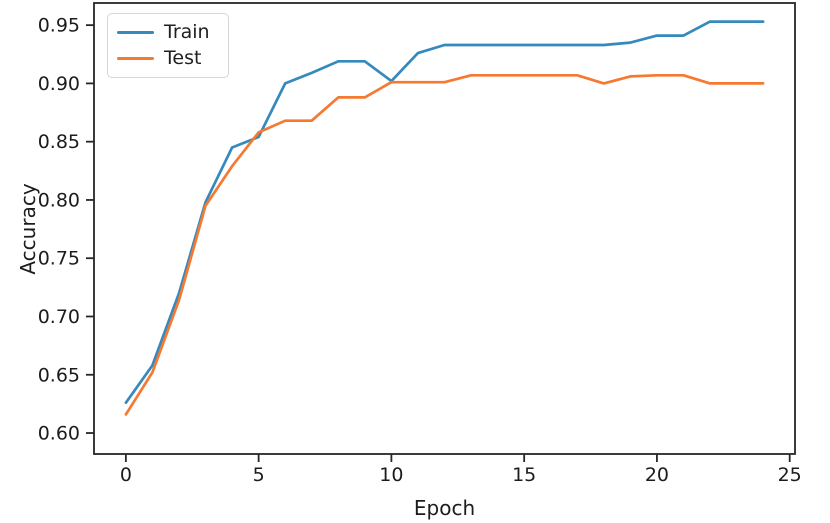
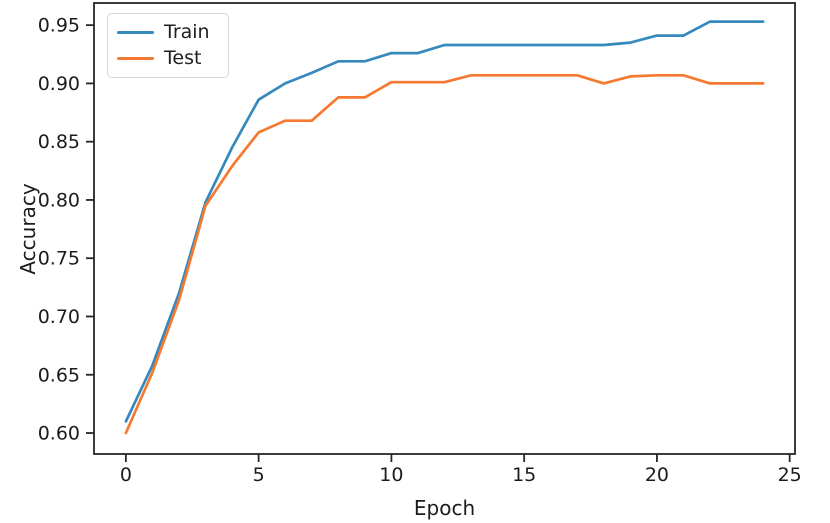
Train/0: 0.626 -> 0.610
Test/0: 0.616 -> 0.600
Train/5: 0.854 -> 0.886
Train/10: 0.902 -> 0.926
